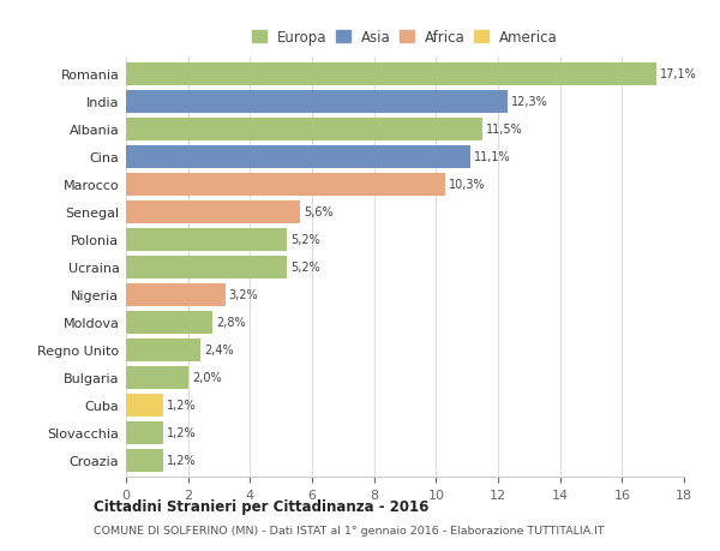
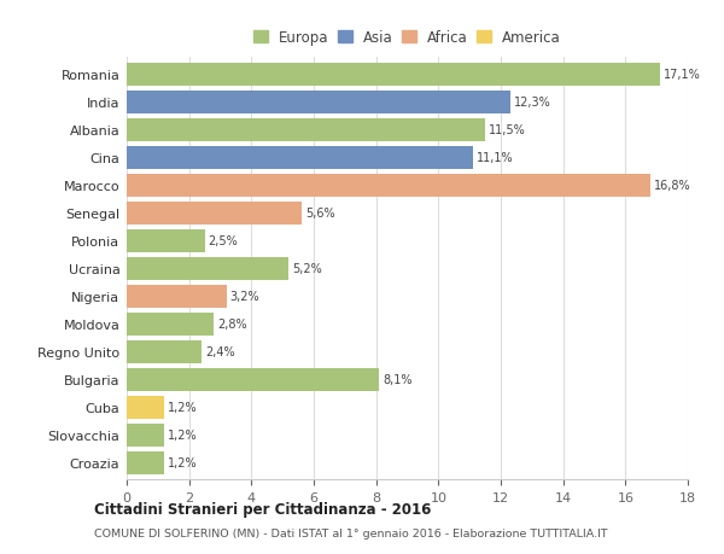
Marocco: 10,3% -> 16,8%
Polonia: 5,2% -> 2,5%
Bulgaria: 2,0% -> 8,1%
